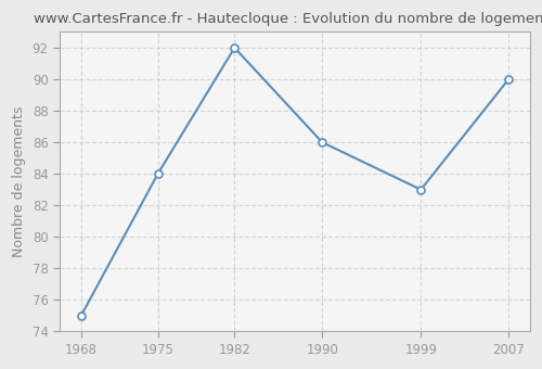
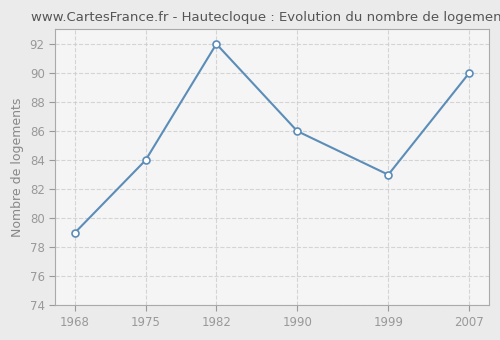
1968: 75 -> 79
